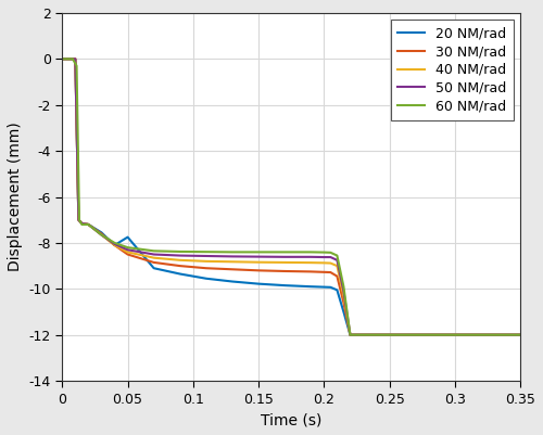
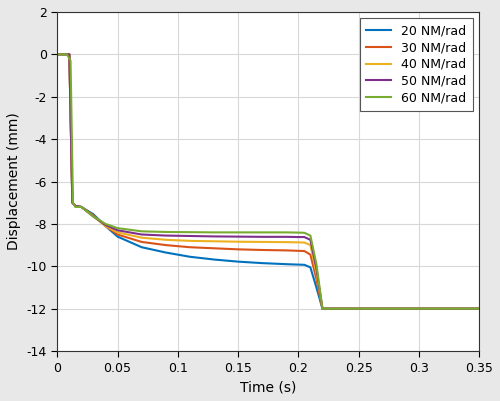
20 NM/rad/0.05: -7.75 -> -8.60
